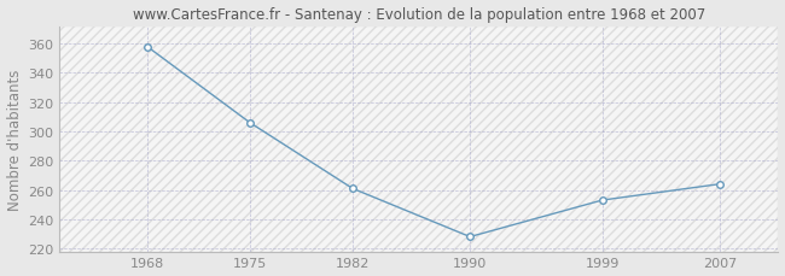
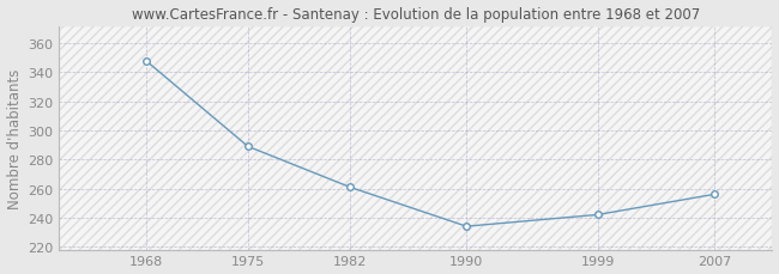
1968: 358 -> 348
1975: 306 -> 289
1990: 228 -> 234
1999: 253 -> 242
2007: 264 -> 256
